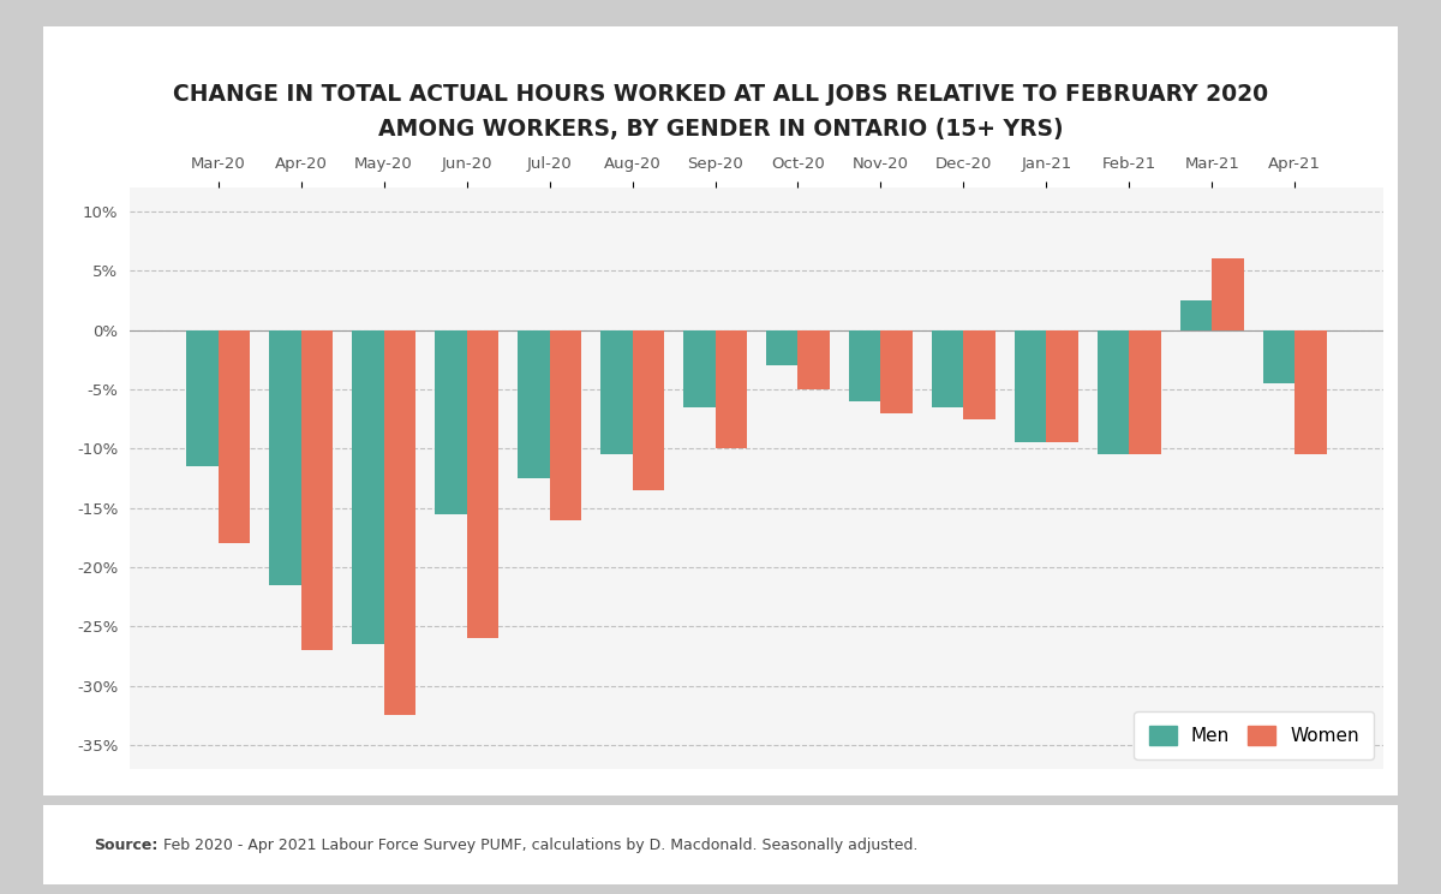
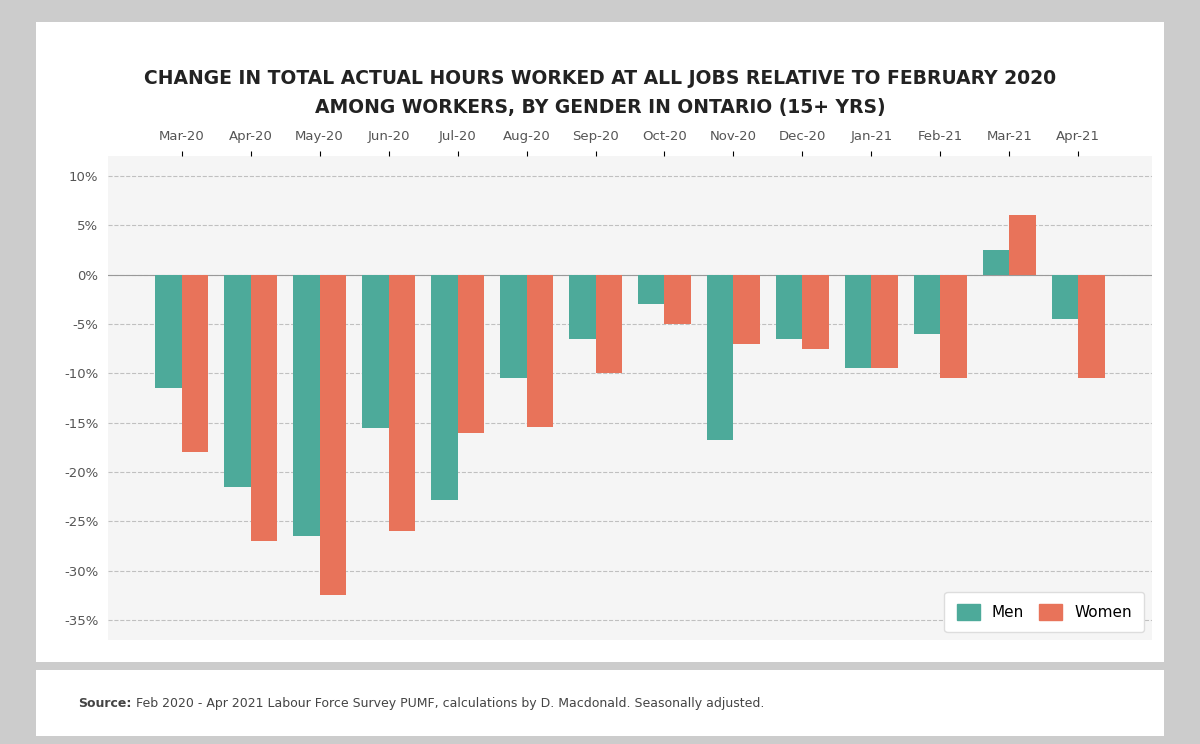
Men/Jul-20: -12.5% -> -22.8%
Women/Aug-20: -13.5% -> -15.4%
Men/Nov-20: -6.0% -> -16.8%
Men/Feb-21: -10.5% -> -6.0%
